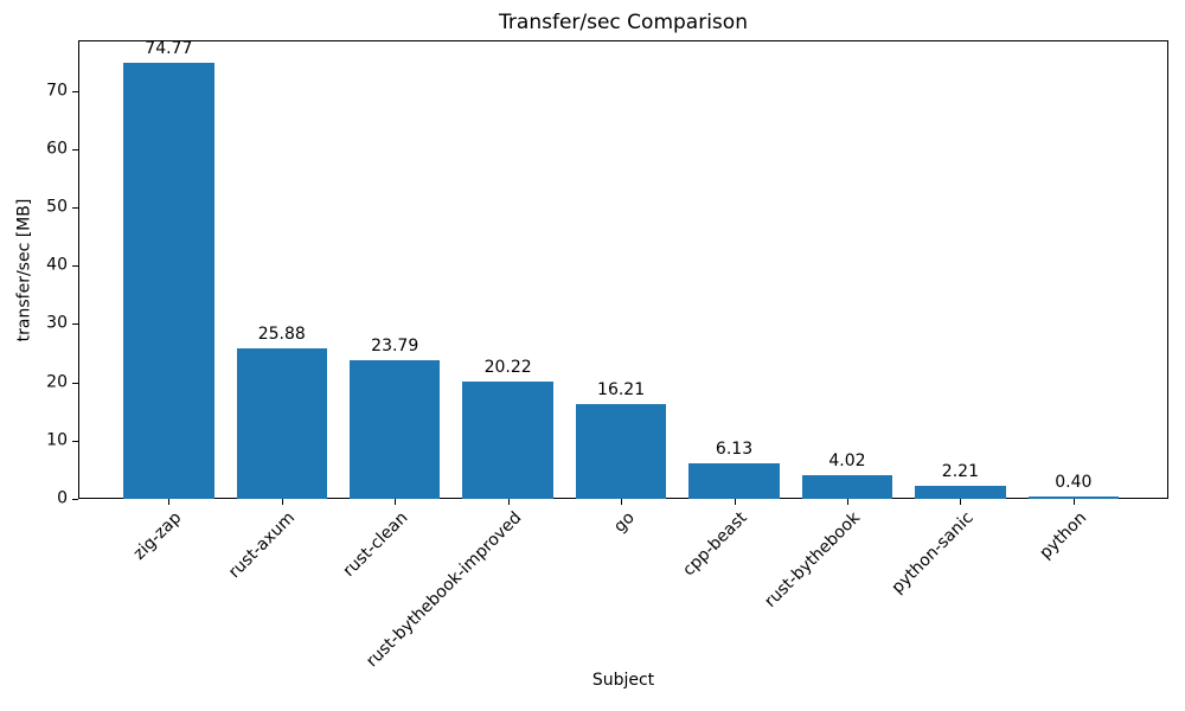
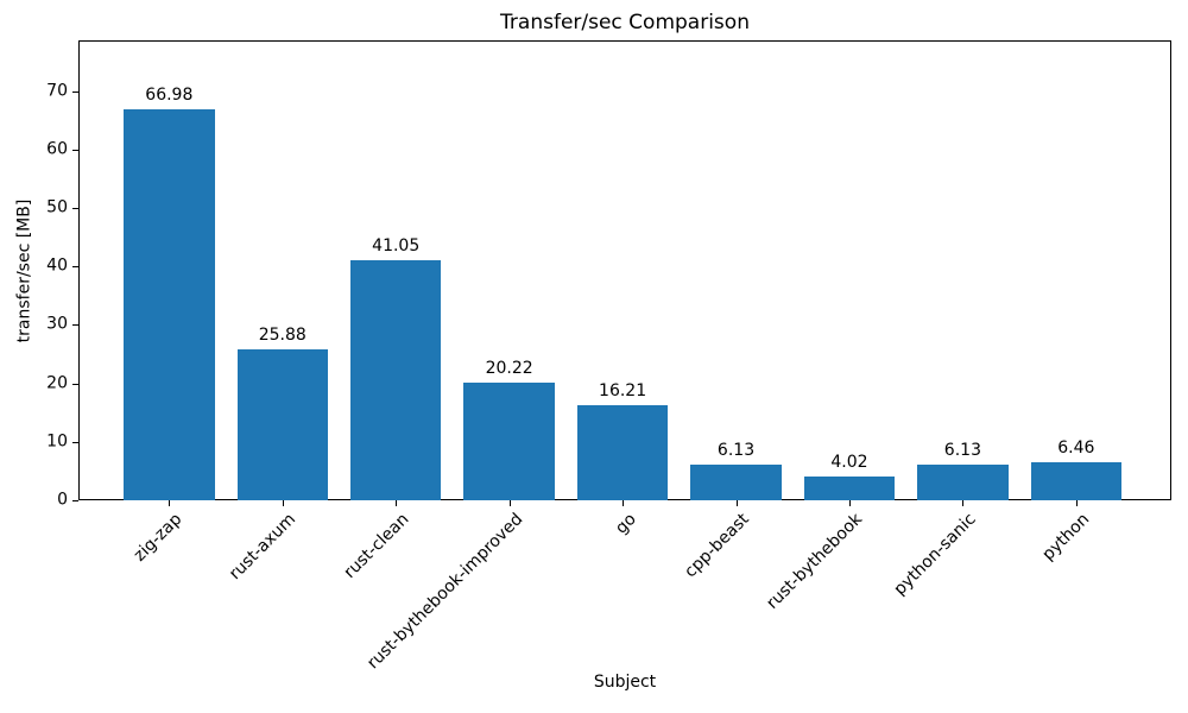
zig-zap: 74.77 -> 66.98
rust-clean: 23.79 -> 41.05
python-sanic: 2.21 -> 6.13
python: 0.40 -> 6.46
